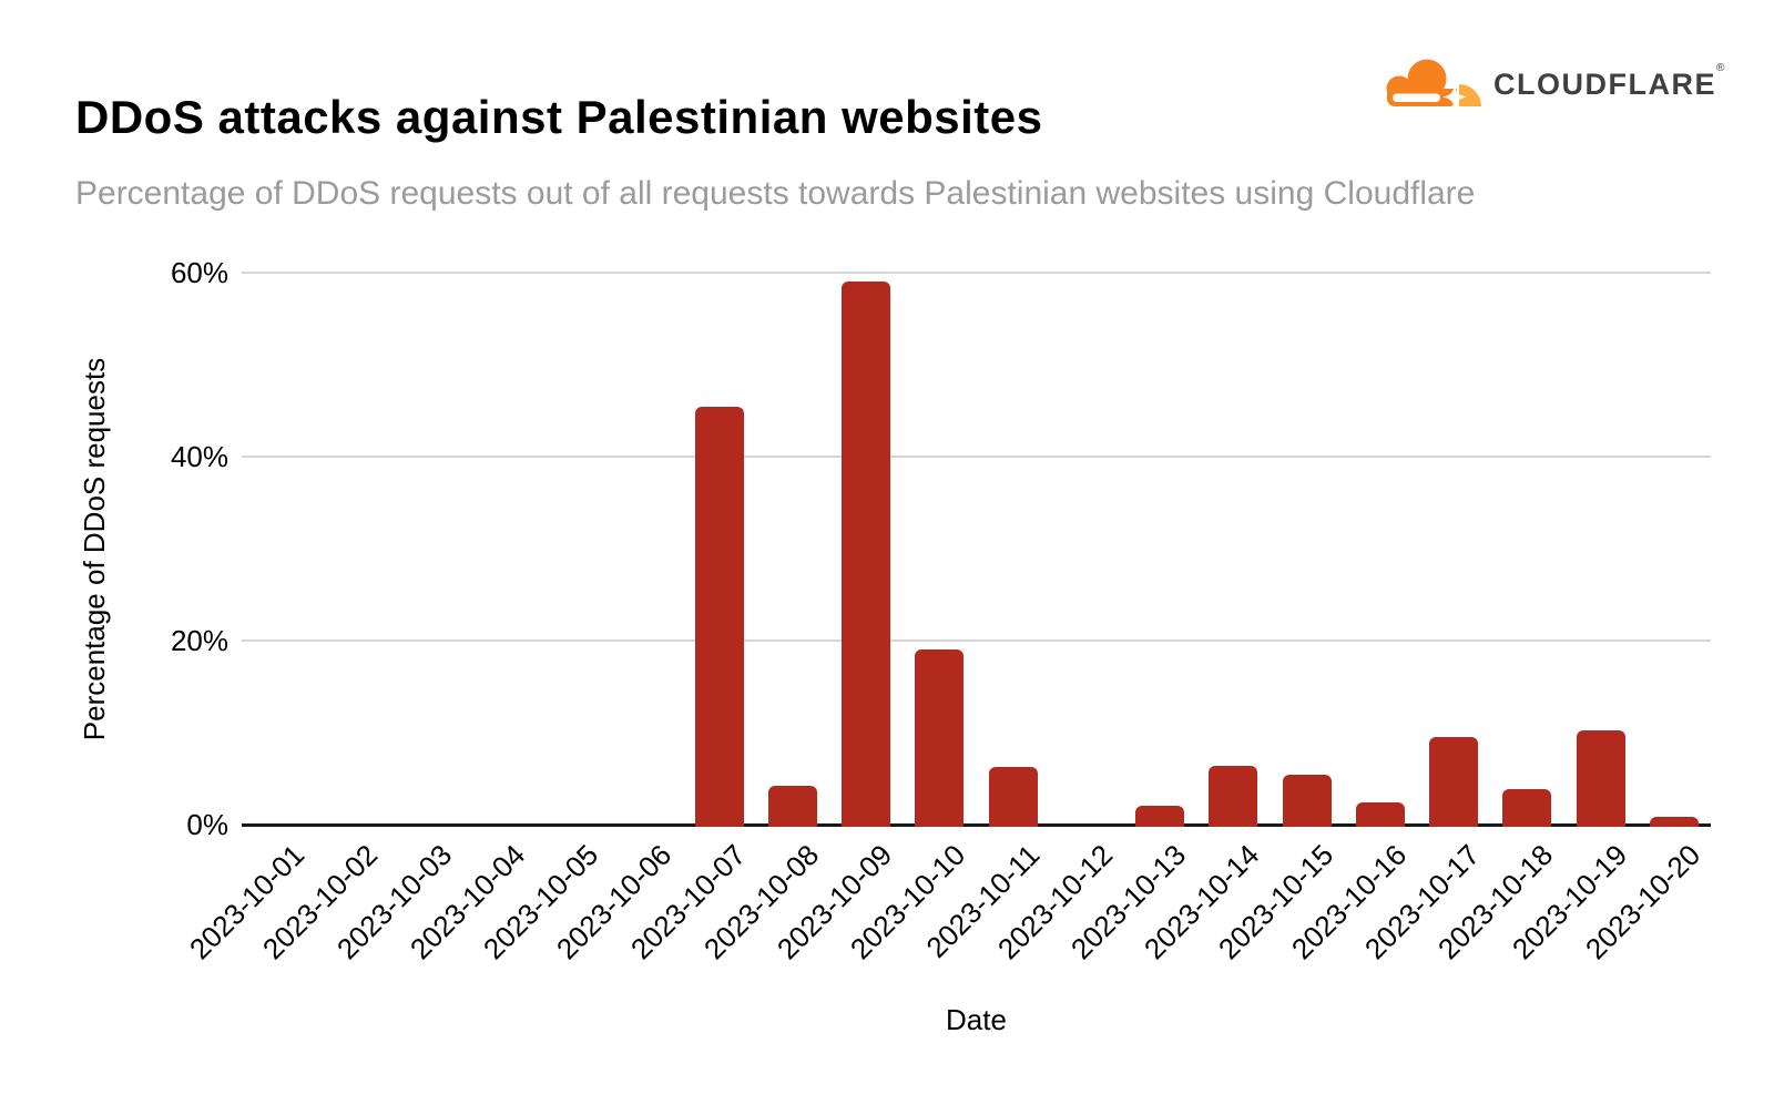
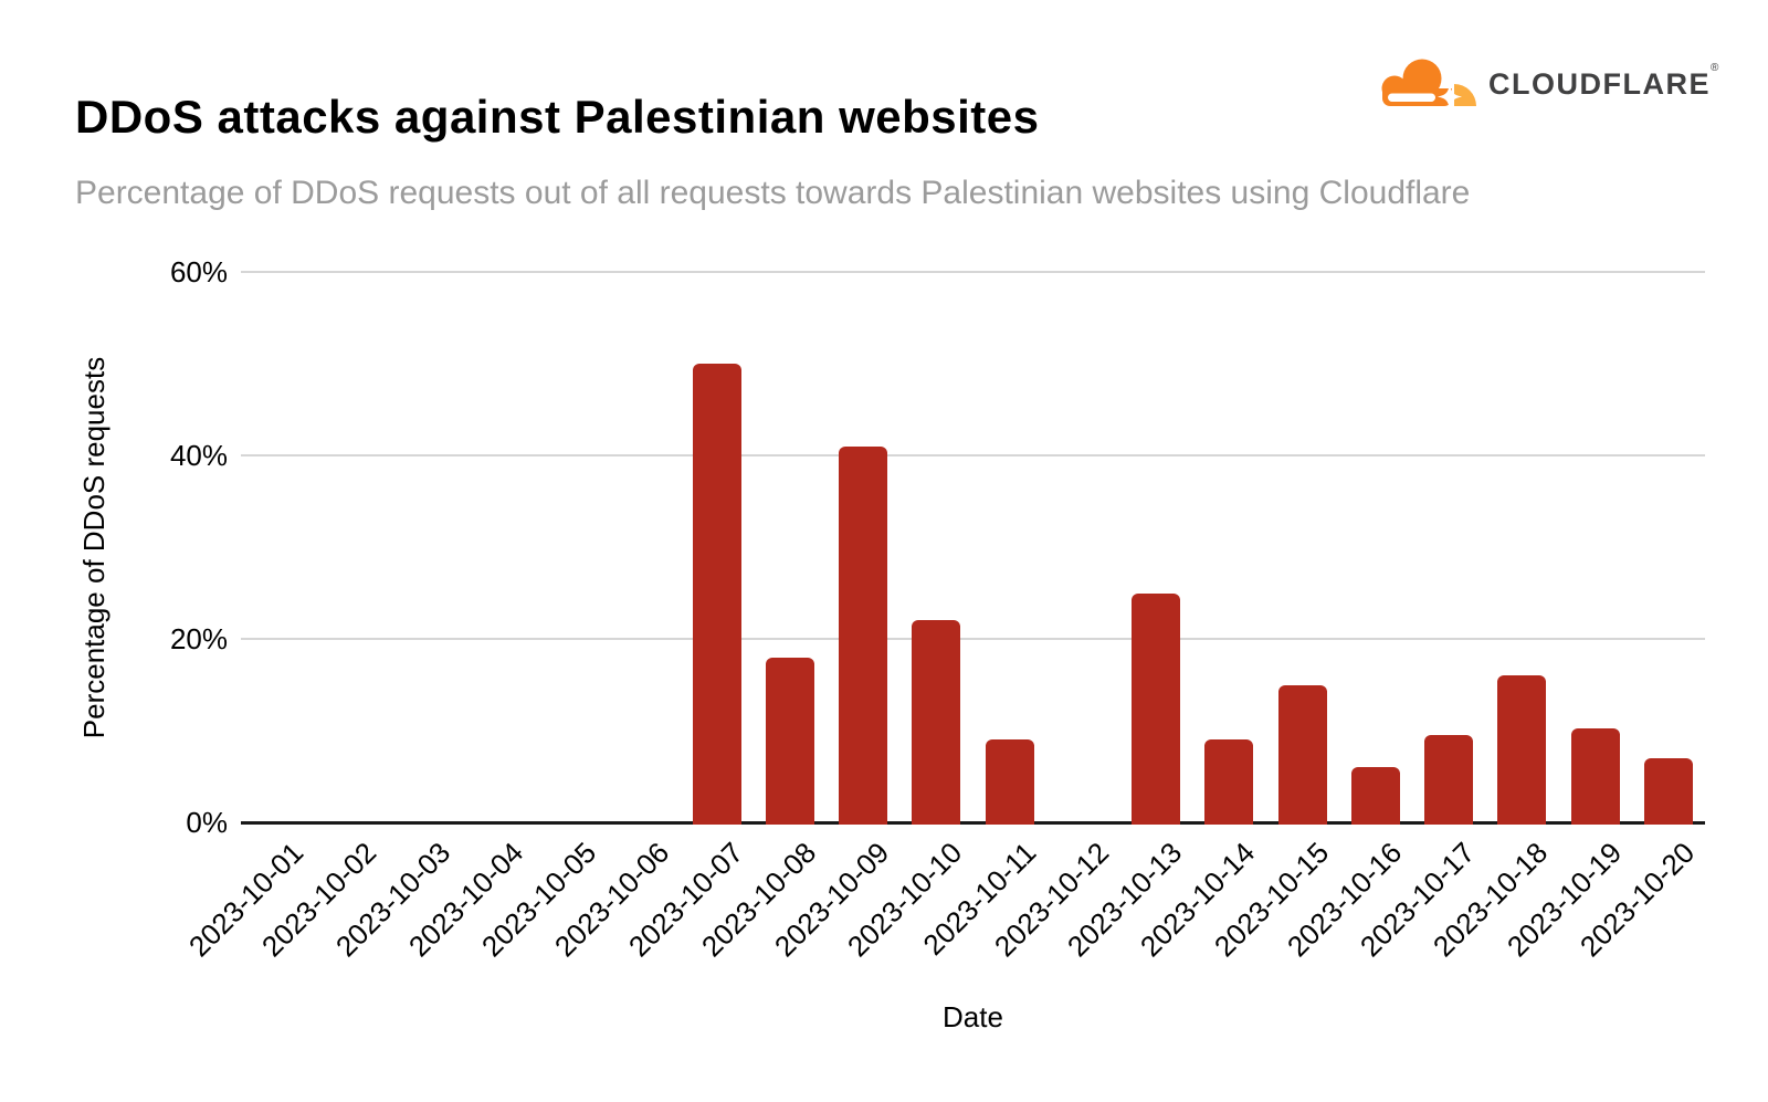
2023-10-07: 45% -> 50%
2023-10-08: 4% -> 18%
2023-10-09: 59% -> 41%
2023-10-10: 19% -> 22%
2023-10-11: 6% -> 9%
2023-10-13: 2% -> 25%
2023-10-14: 6% -> 9%
2023-10-15: 5% -> 15%
2023-10-16: 2% -> 6%
2023-10-18: 4% -> 16%
2023-10-20: 1% -> 7%
